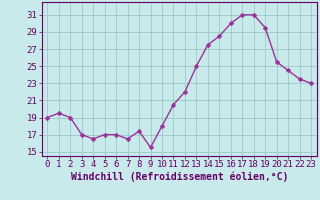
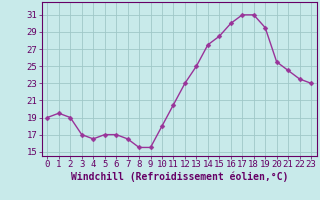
8: 17.4 -> 15.5
12: 22.0 -> 23.0
